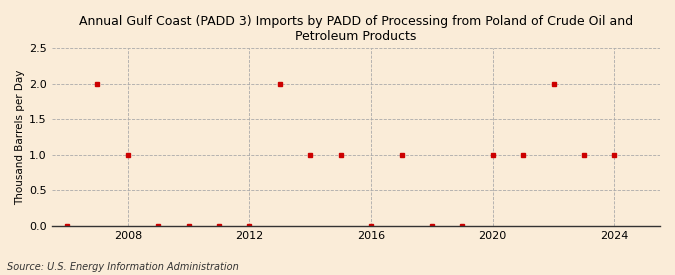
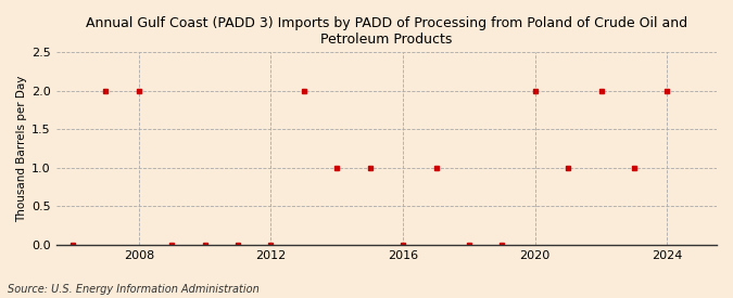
2008: 1 -> 2
2020: 1 -> 2
2024: 1 -> 2
